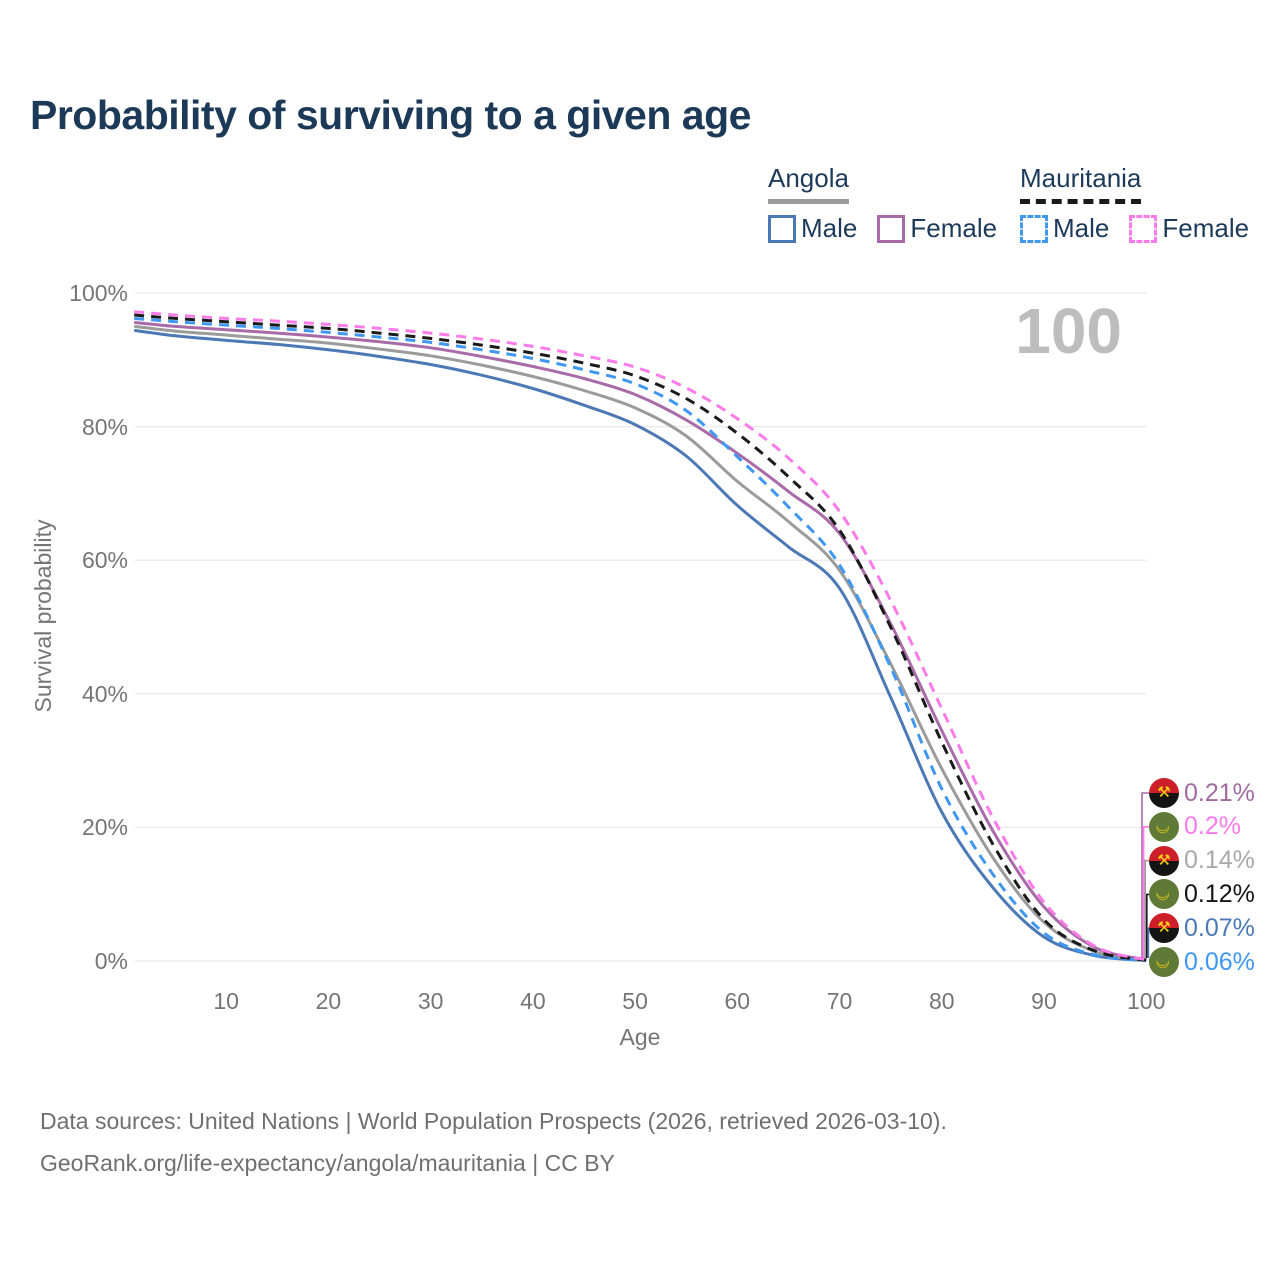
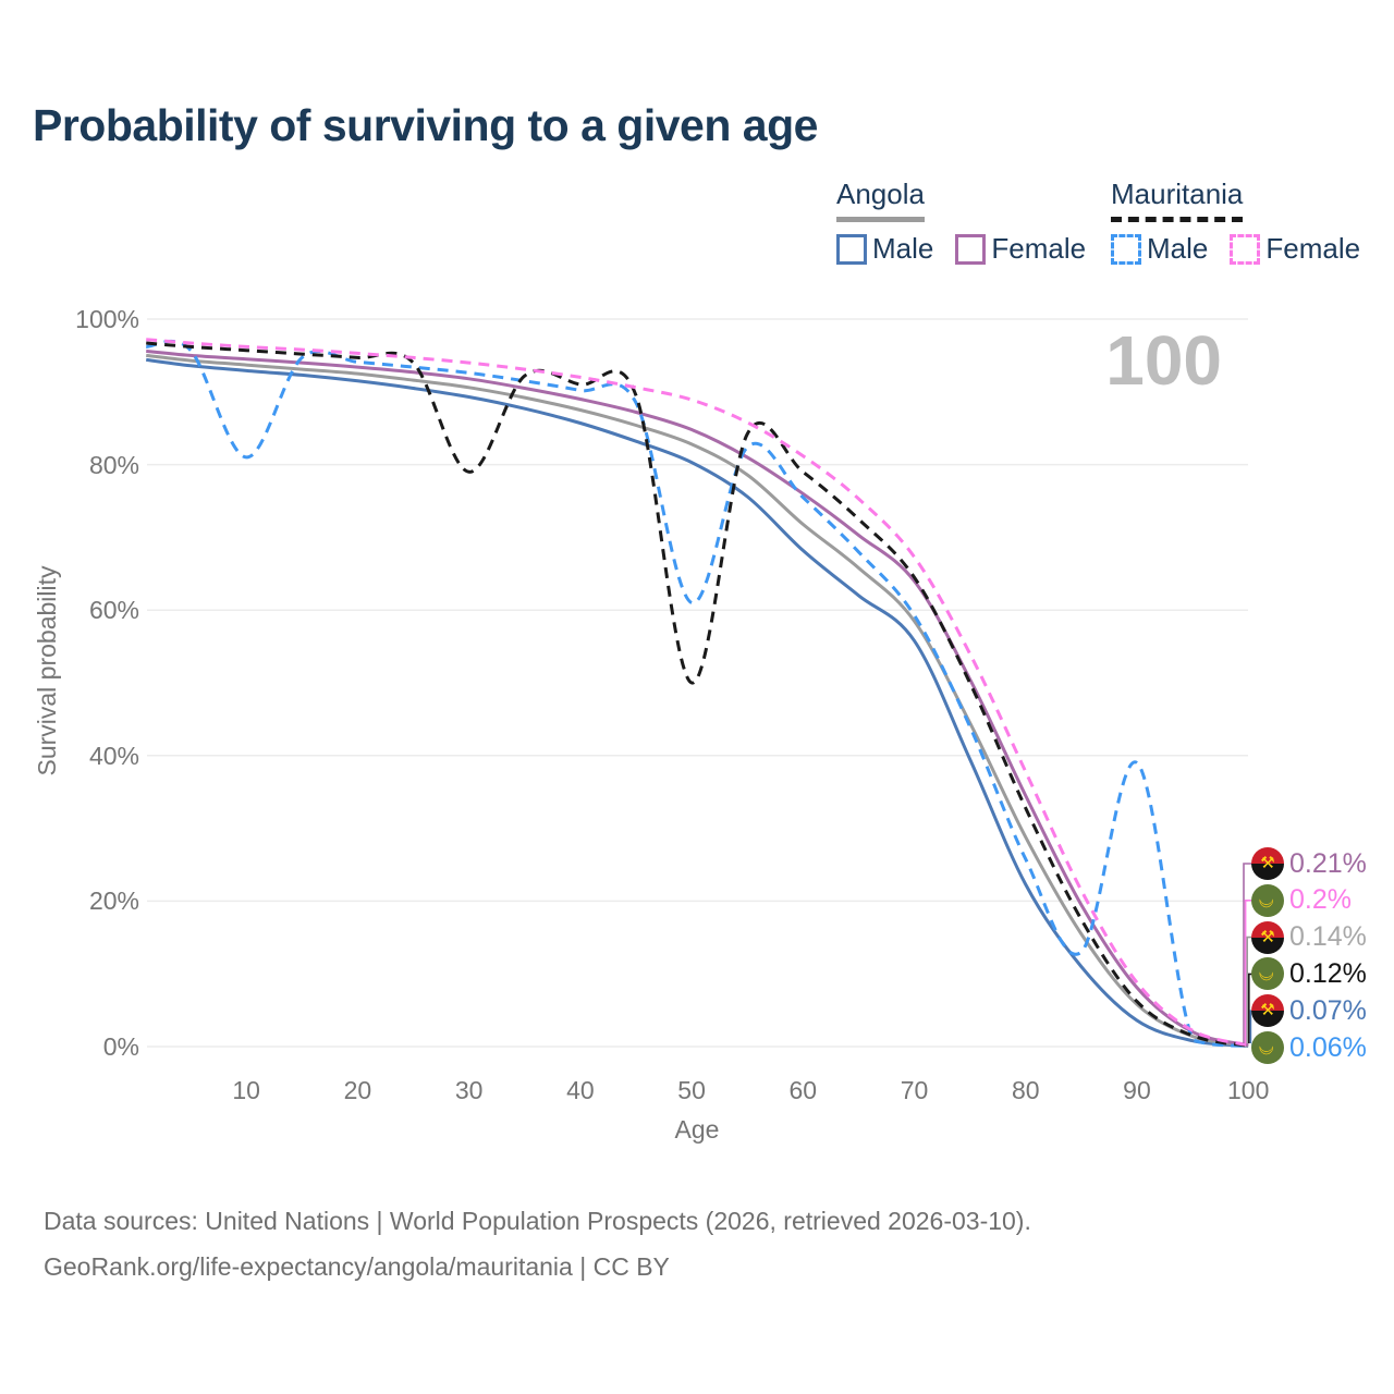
Mauritania Male/10: 95% -> 81%
Mauritania/30: 93% -> 79%
Mauritania Male/50: 86% -> 61%
Mauritania/50: 88% -> 50%
Mauritania Male/90: 4% -> 39%
